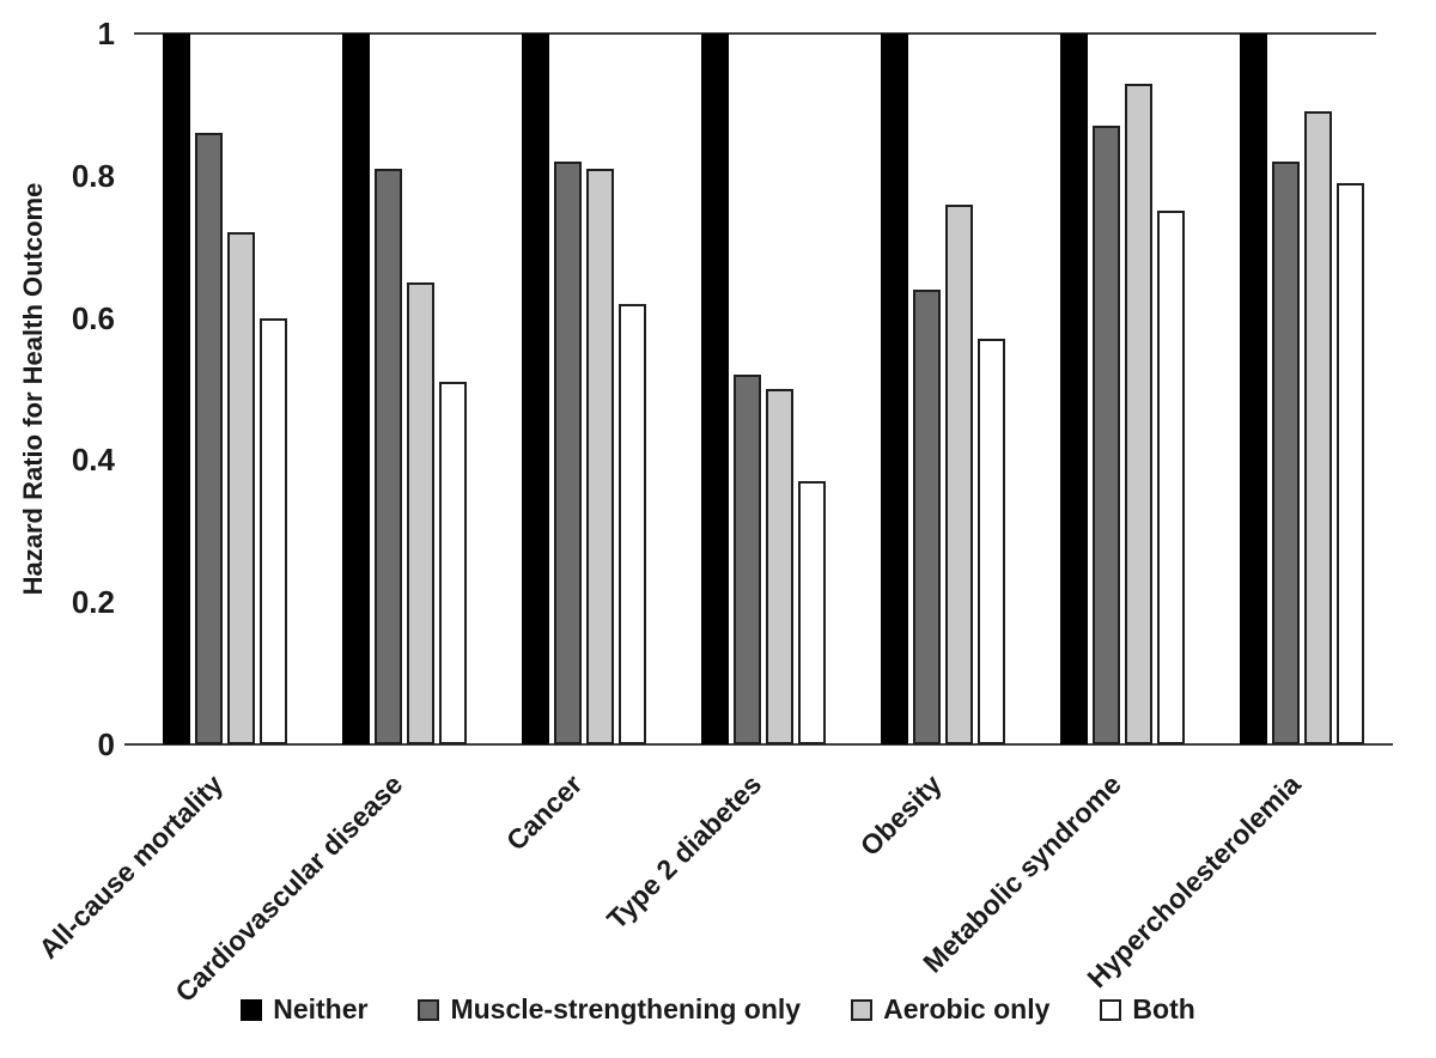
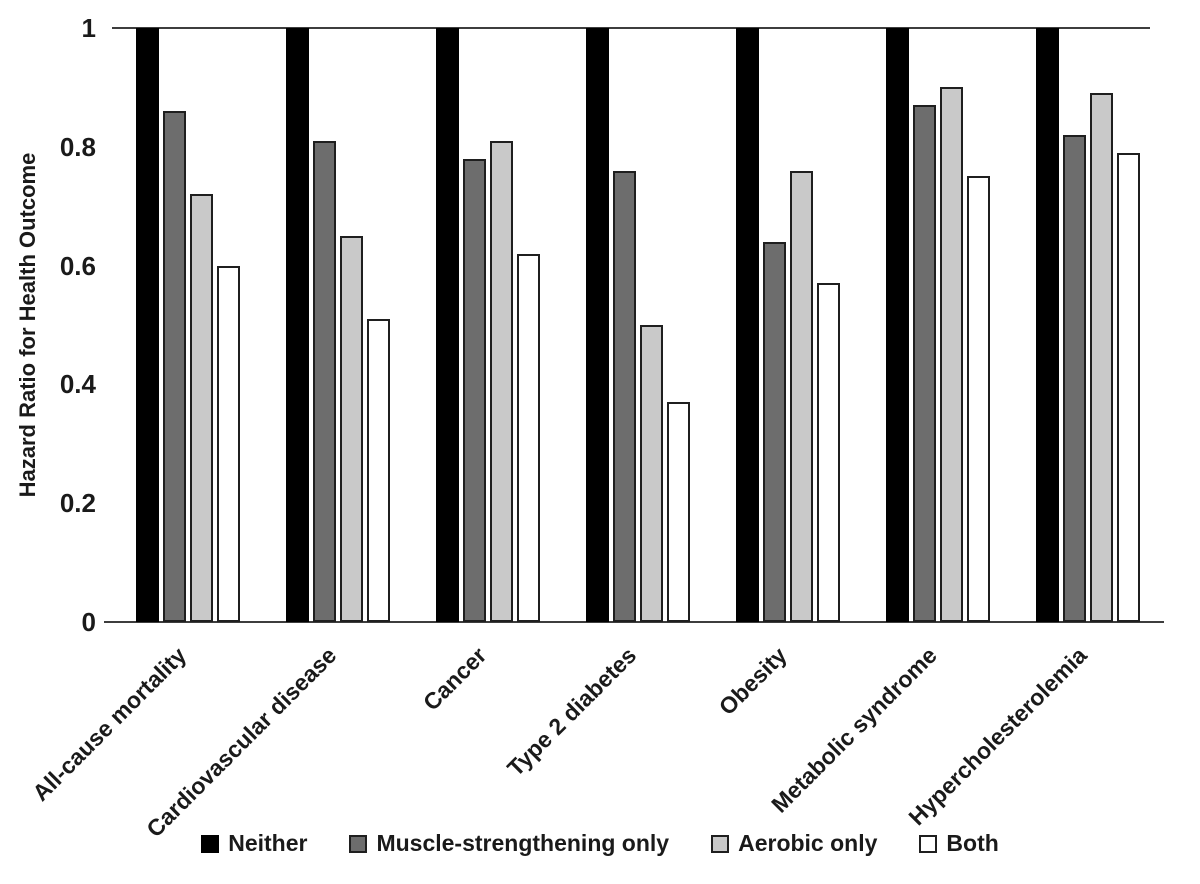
Muscle-strengthening only/Cancer: 0.82 -> 0.78
Muscle-strengthening only/Type 2 diabetes: 0.52 -> 0.76
Aerobic only/Metabolic syndrome: 0.93 -> 0.90
